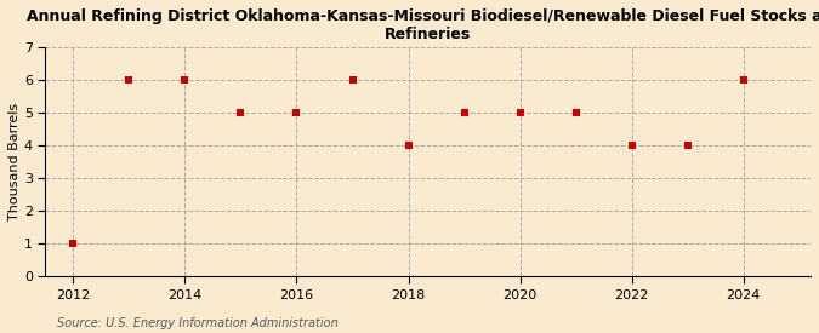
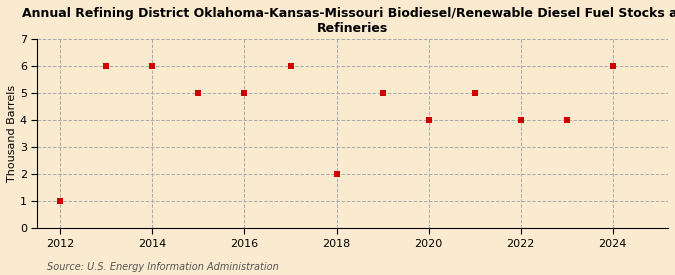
2018: 4 -> 2
2020: 5 -> 4
